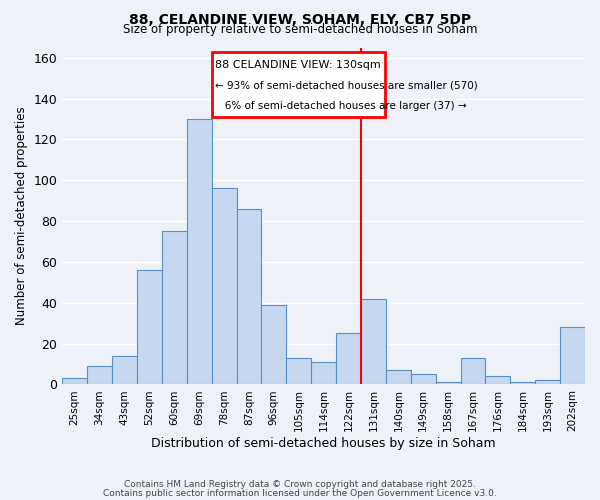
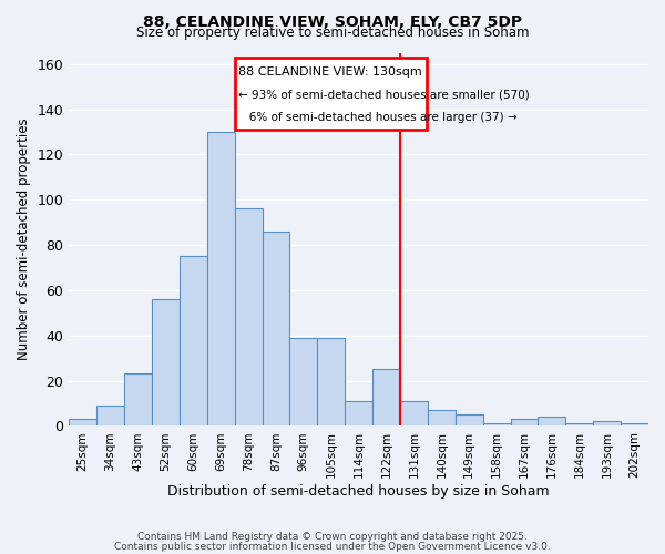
43sqm: 14 -> 23
105sqm: 13 -> 39
131sqm: 42 -> 11
167sqm: 13 -> 3
202sqm: 28 -> 1
